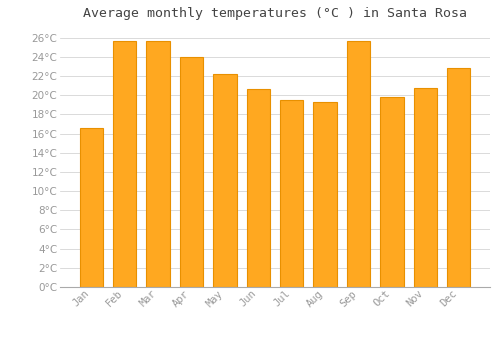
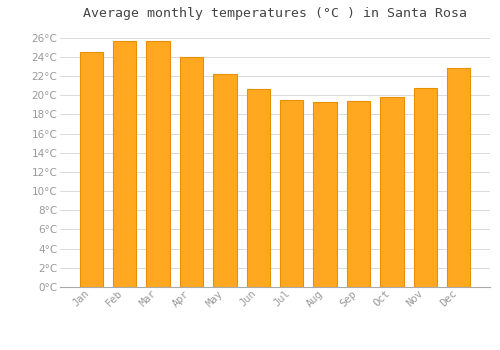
Jan: 16.6°C -> 24.5°C
Sep: 25.6°C -> 19.4°C
